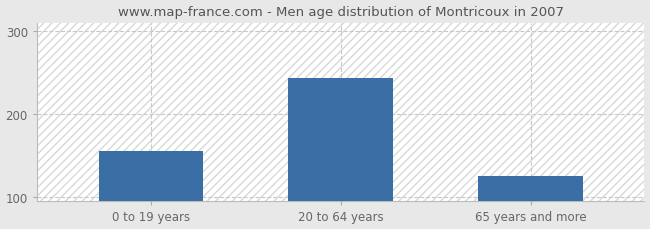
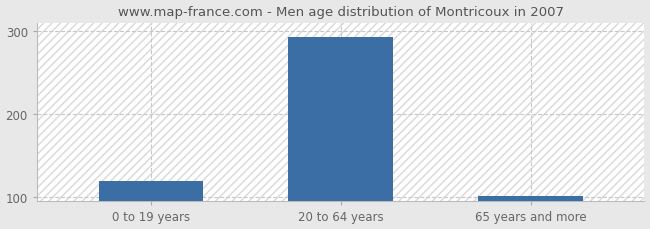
0 to 19 years: 156 -> 120
20 to 64 years: 244 -> 293
65 years and more: 126 -> 102
